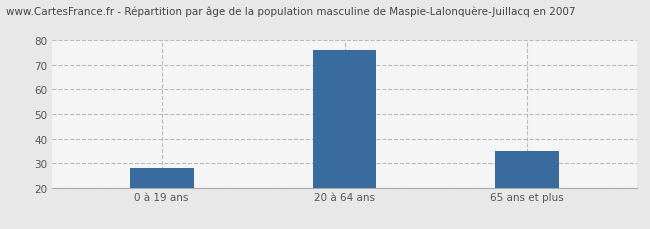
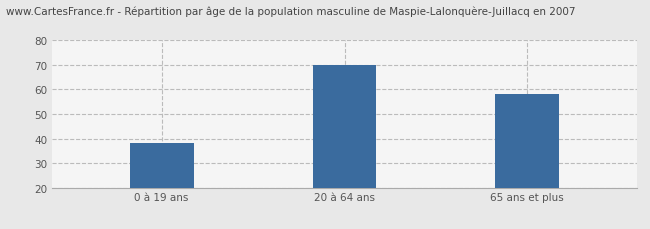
0 à 19 ans: 28 -> 38
20 à 64 ans: 76 -> 70
65 ans et plus: 35 -> 58
